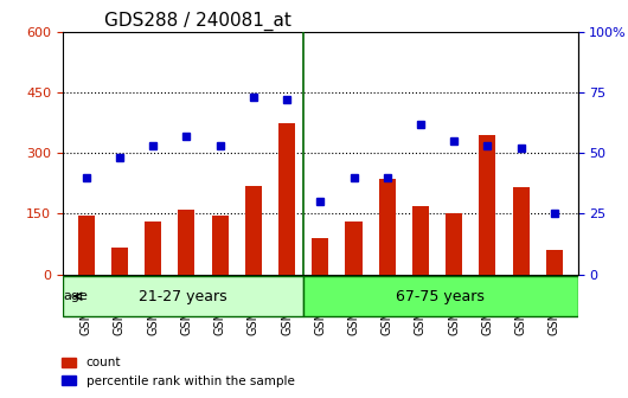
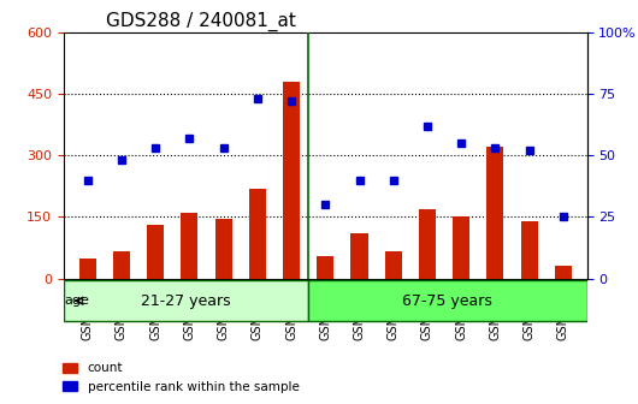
count/GSM5300: 145 -> 50
count/GSM5307: 375 -> 480
count/GSM5308: 90 -> 55
count/GSM5309: 130 -> 110
count/GSM5310: 235 -> 65
count/GSM5313: 345 -> 320
count/GSM5314: 215 -> 140
count/GSM5315: 60 -> 30
